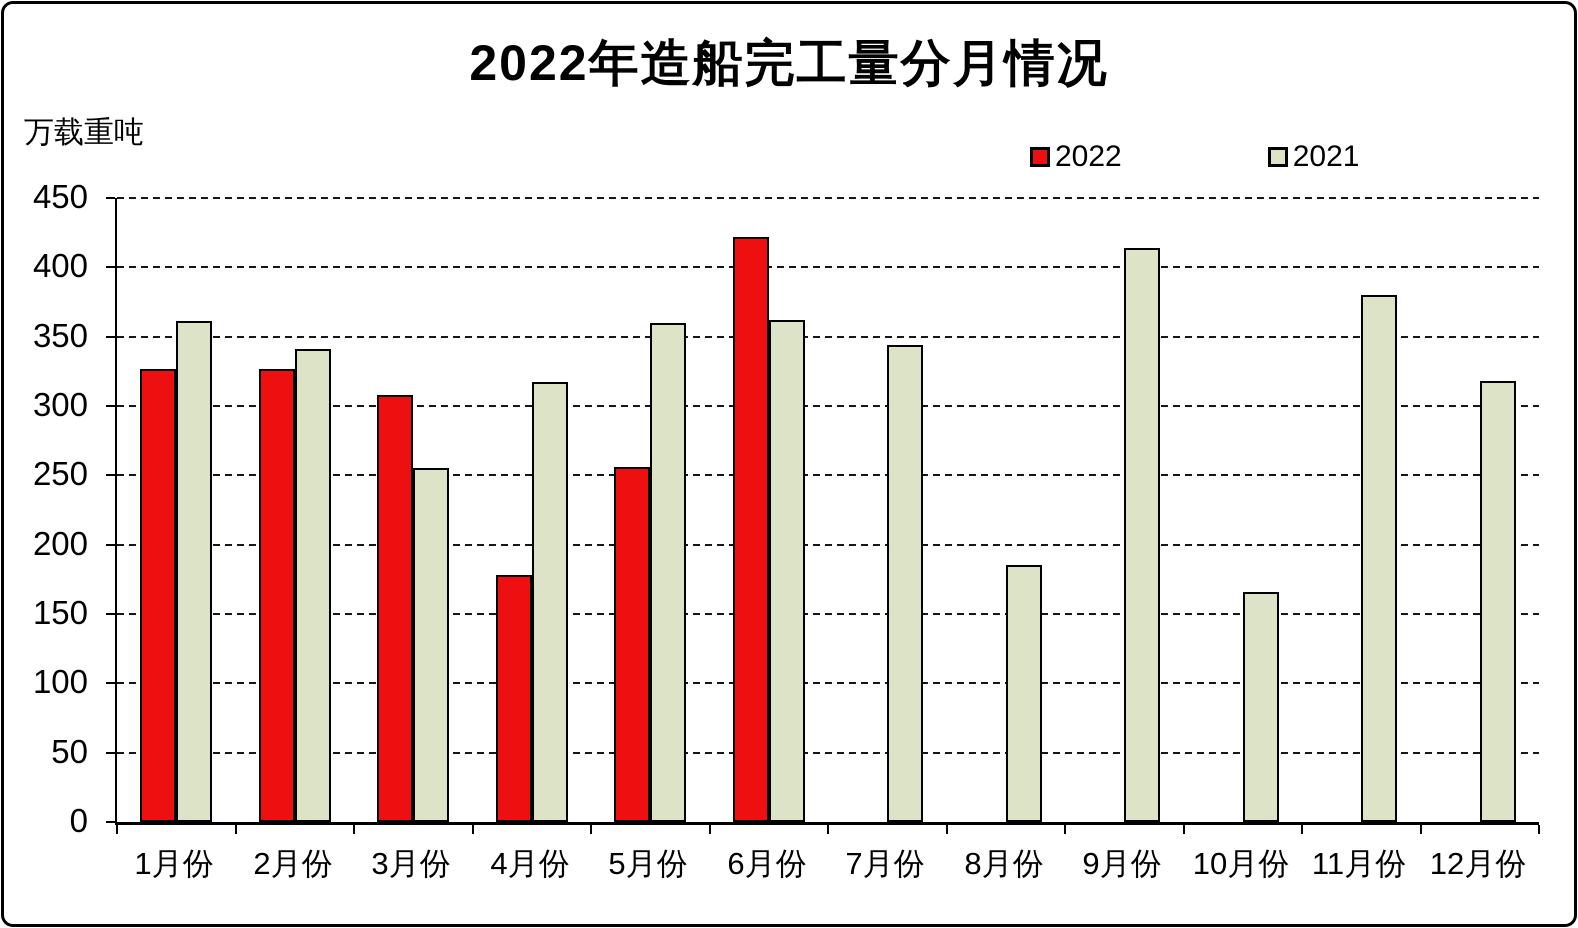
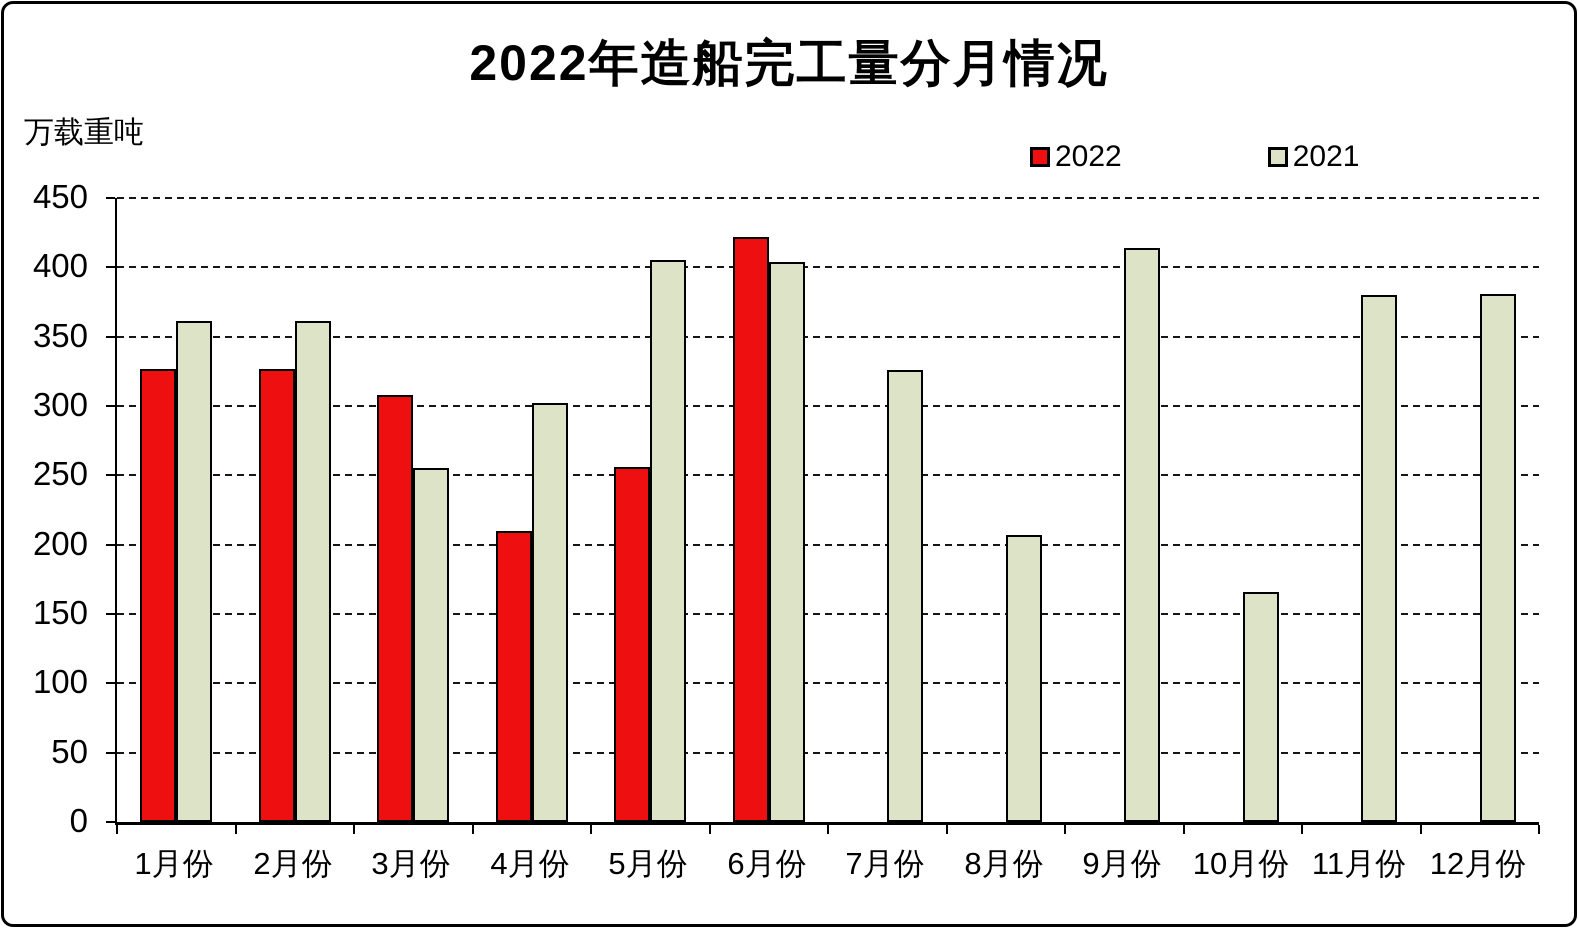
2021/2月份: 341 -> 361
2022/4月份: 178 -> 210
2021/4月份: 317 -> 302
2021/5月份: 360 -> 405
2021/6月份: 362 -> 404
2021/7月份: 344 -> 326
2021/8月份: 185 -> 207
2021/12月份: 318 -> 381
